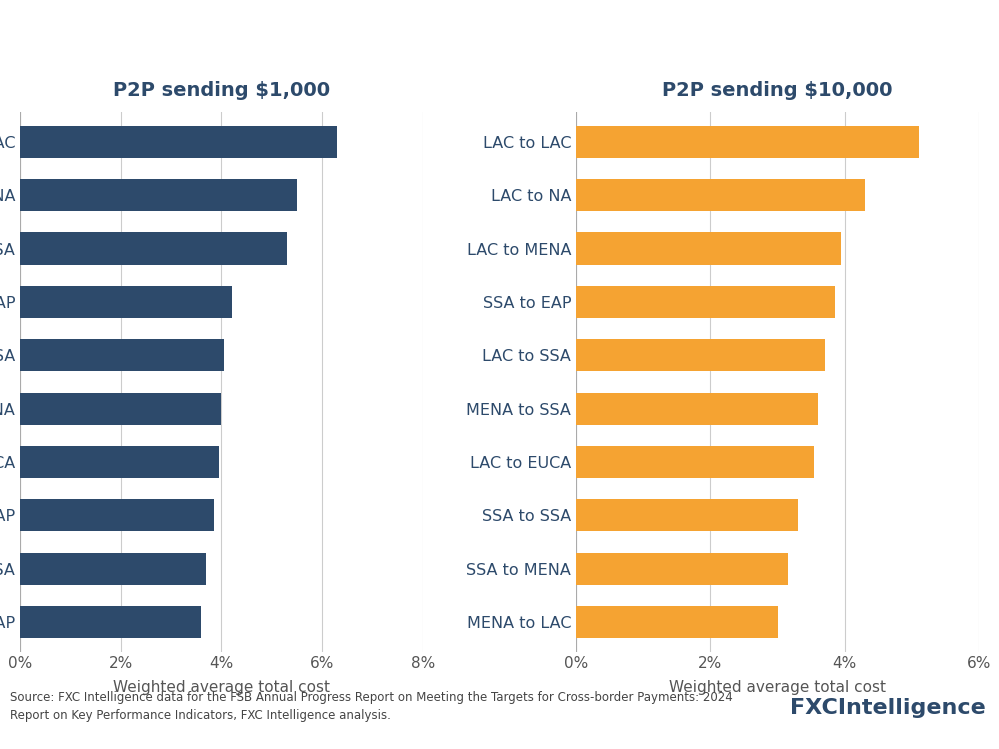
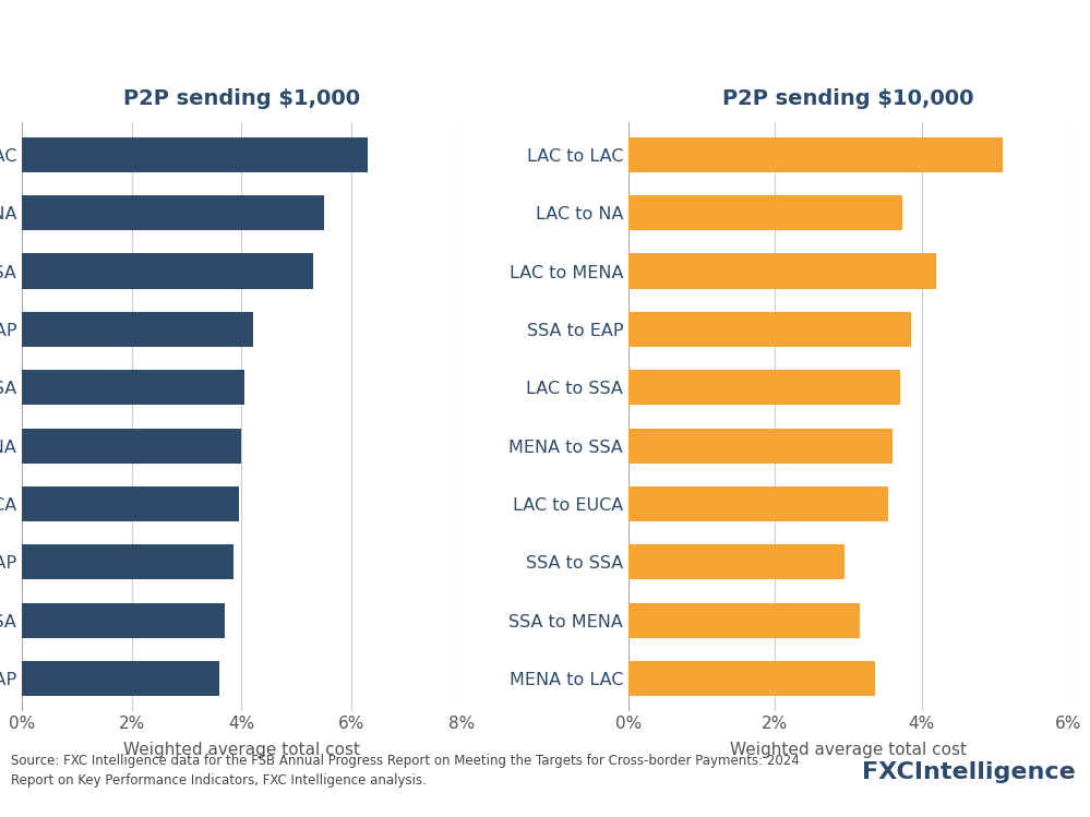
P2P sending $10,000/LAC to NA: 4.30% -> 3.74%
P2P sending $10,000/LAC to MENA: 3.95% -> 4.20%
P2P sending $10,000/SSA to SSA: 3.30% -> 2.94%
P2P sending $10,000/MENA to LAC: 3.00% -> 3.36%
